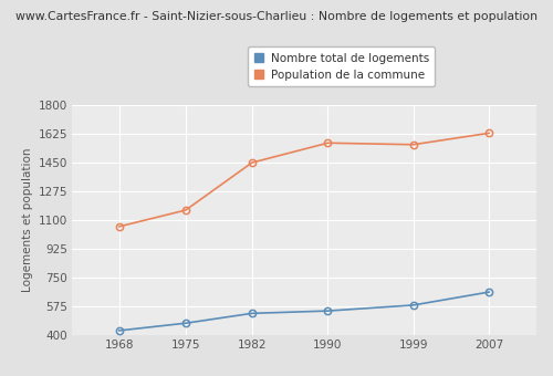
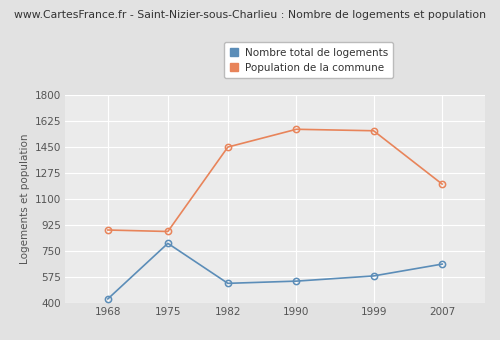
Population de la commune/1968: 1060 -> 890
Nombre total de logements/1975: 470 -> 800
Population de la commune/1975: 1160 -> 880
Population de la commune/2007: 1630 -> 1200
